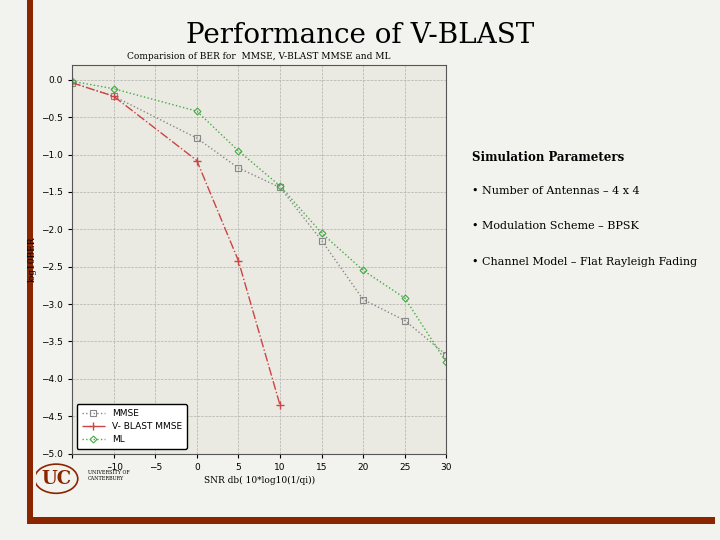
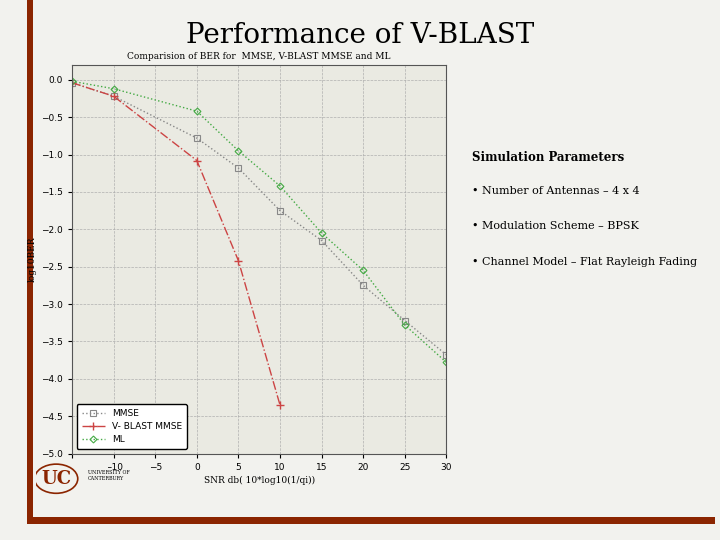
MMSE/10: -1.44 -> -1.75
MMSE/20: -2.94 -> -2.75
ML/25: -2.92 -> -3.28
